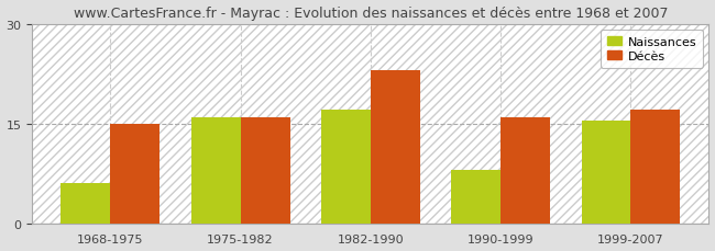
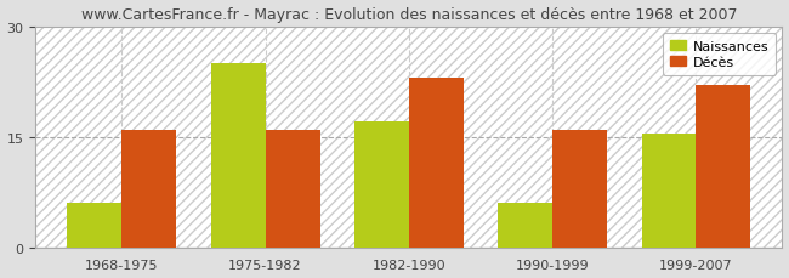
Décès/1968-1975: 15 -> 16
Naissances/1975-1982: 16.0 -> 25.0
Naissances/1990-1999: 8.0 -> 6.0
Décès/1999-2007: 17 -> 22
